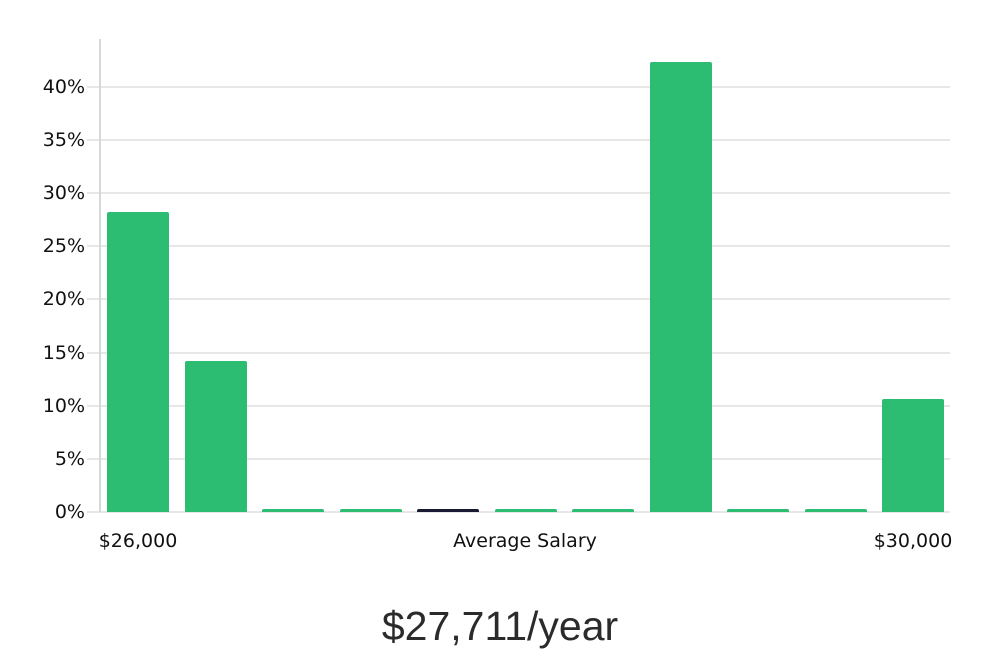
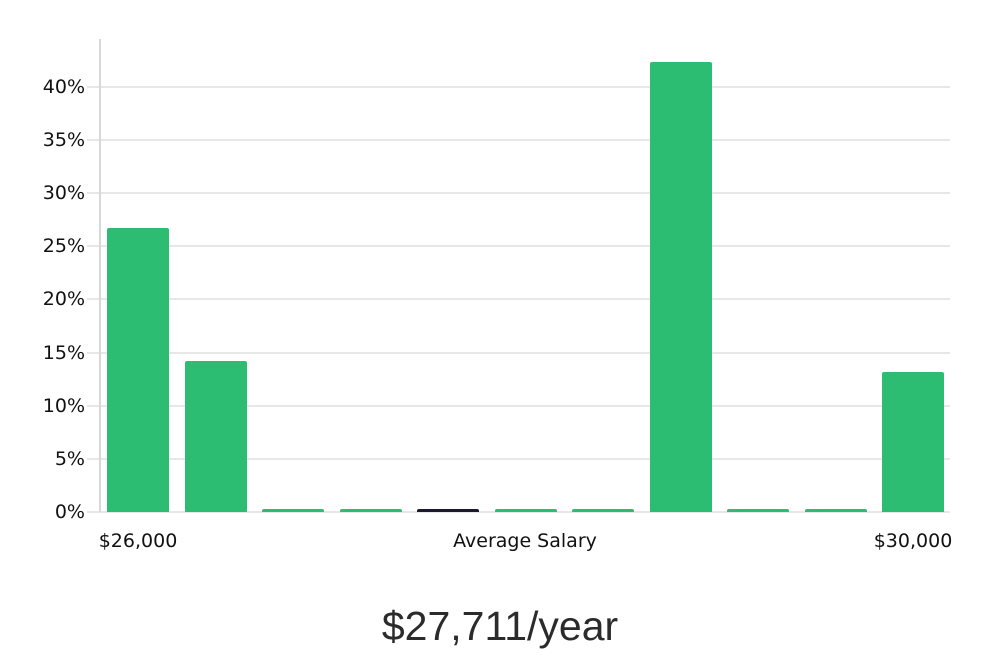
$26,000: 28.2% -> 26.7%
$30,000: 10.6% -> 13.2%
